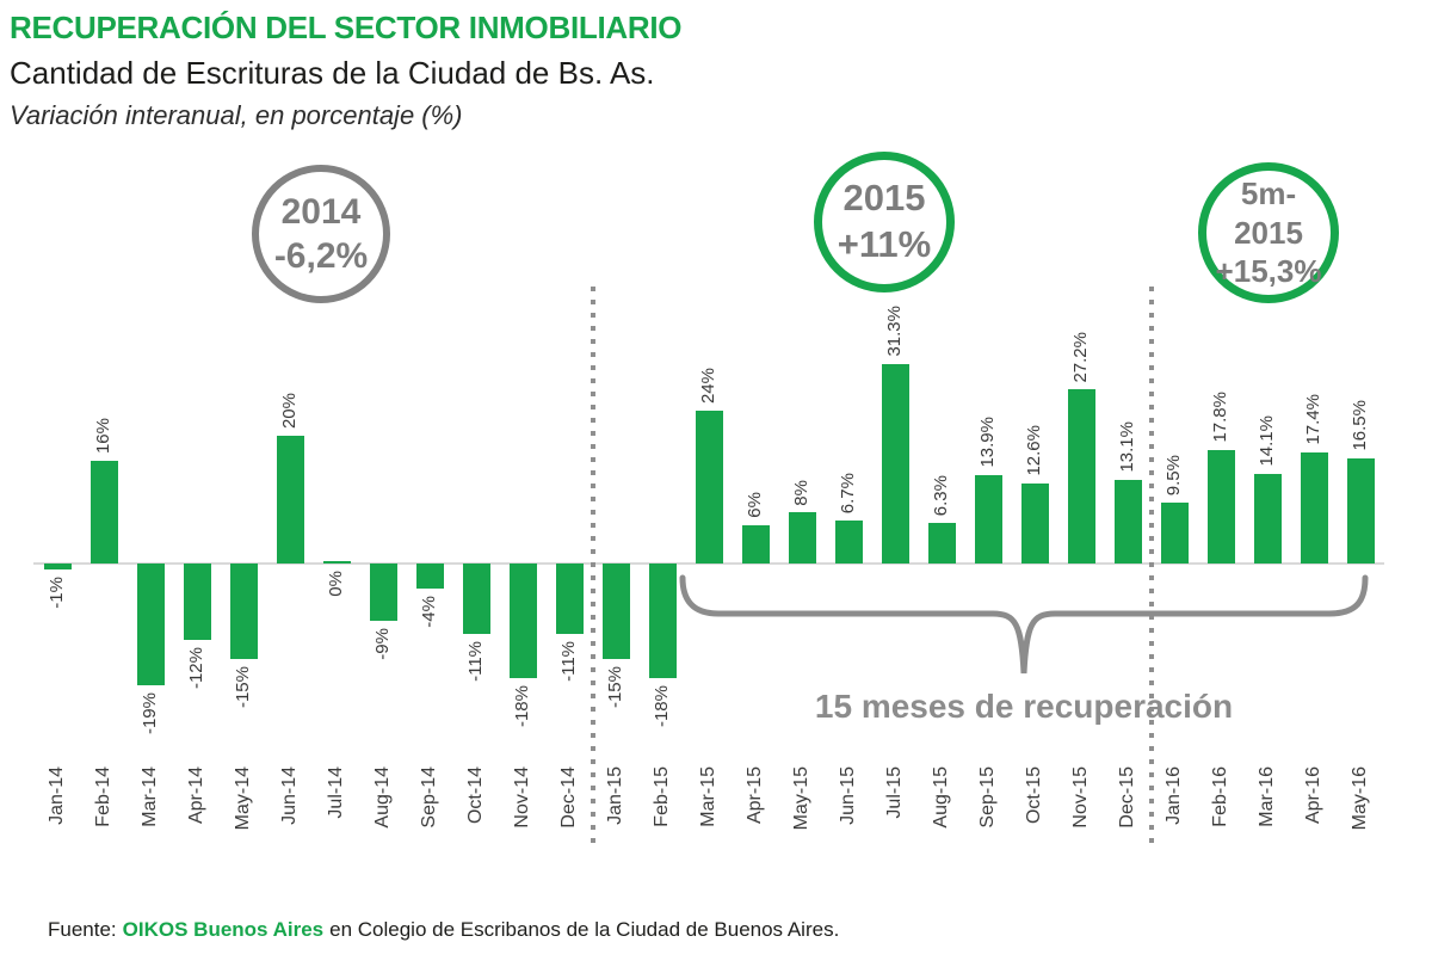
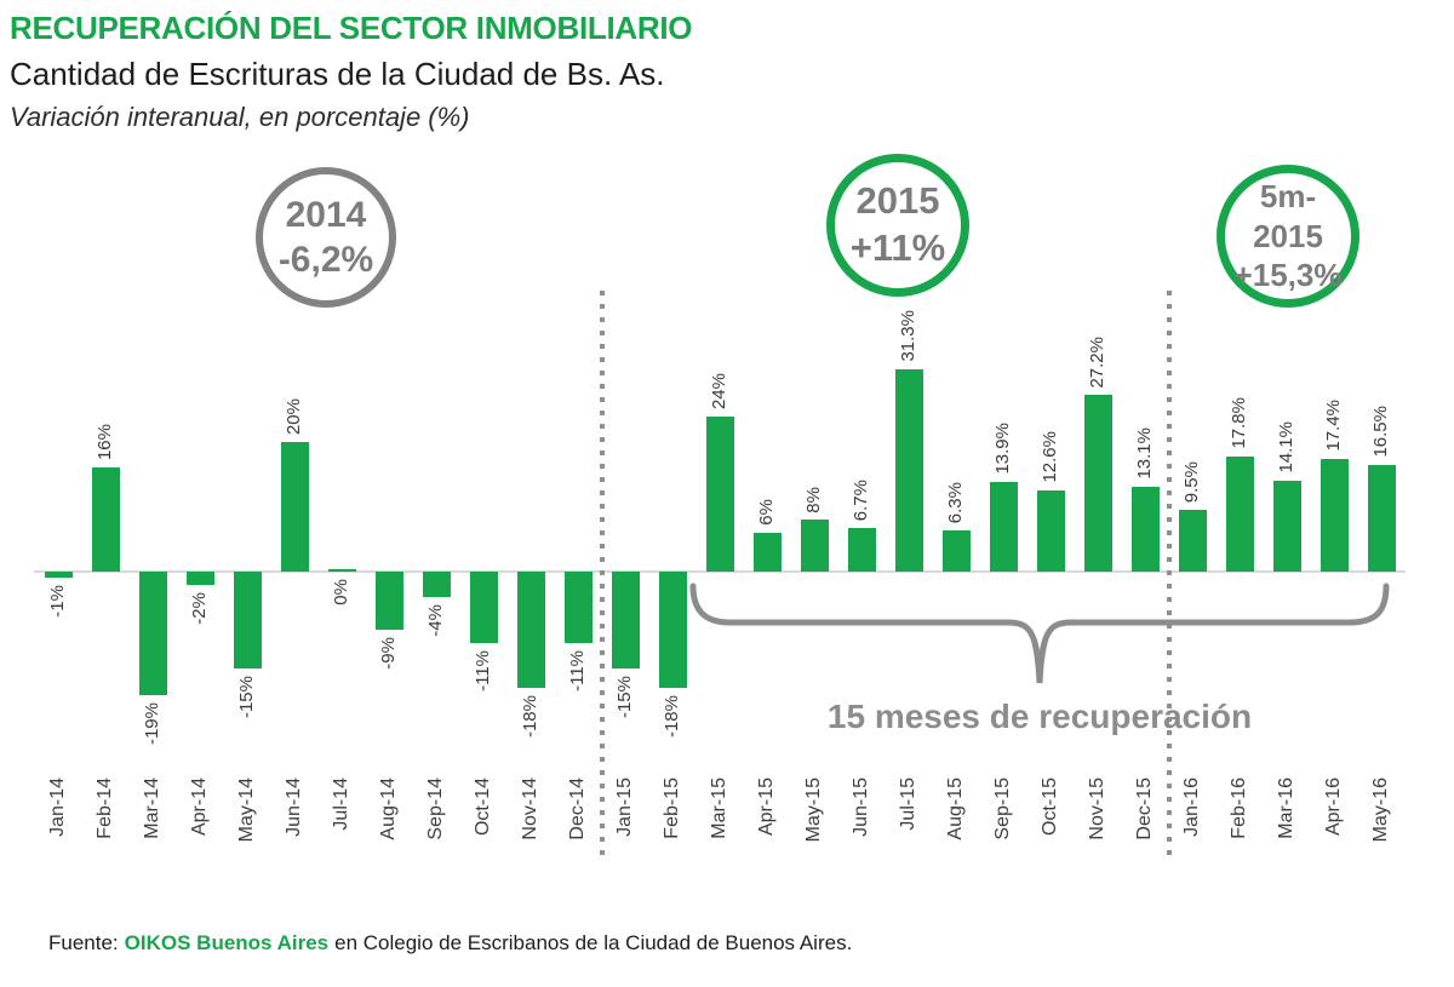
Apr-14: -12% -> -2%
